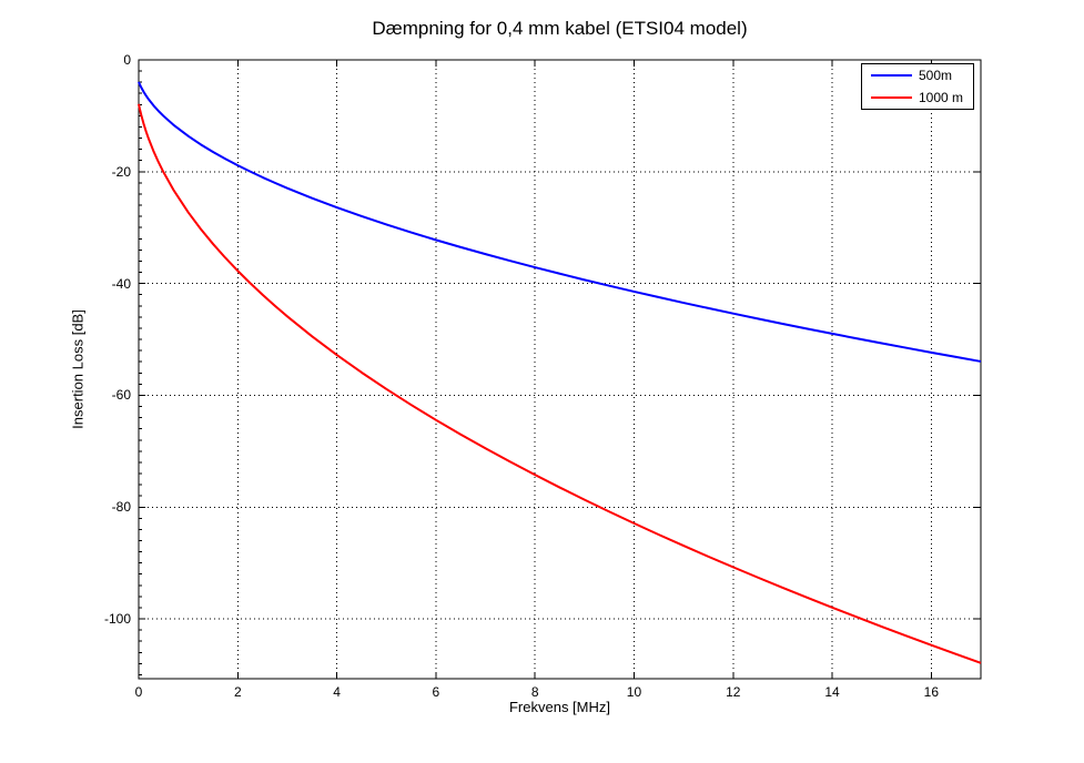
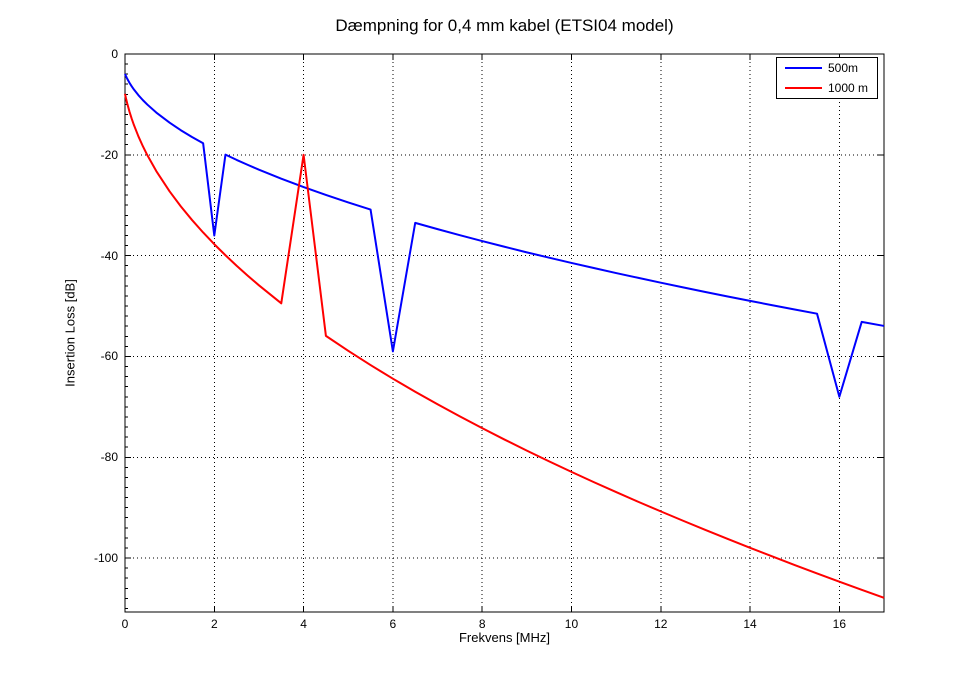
500m/2: -19 -> -36
1000 m/4: -53 -> -20
500m/6: -32 -> -59
500m/16: -52 -> -68
